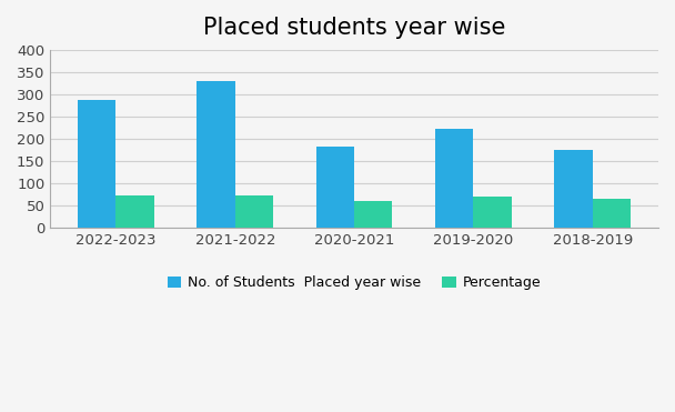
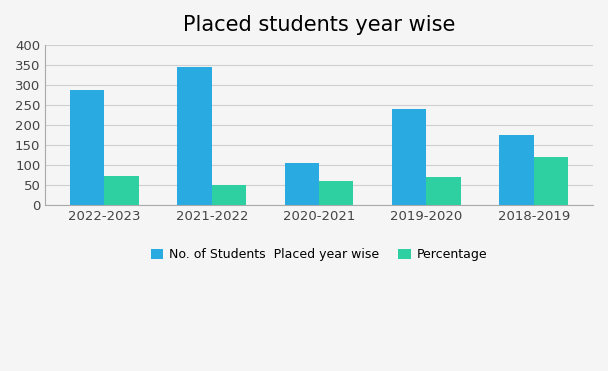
No. of Students Placed year wise/2021-2022: 330 -> 345
Percentage/2021-2022: 72 -> 50
No. of Students Placed year wise/2020-2021: 183 -> 105
No. of Students Placed year wise/2019-2020: 222 -> 240
Percentage/2018-2019: 66 -> 120
